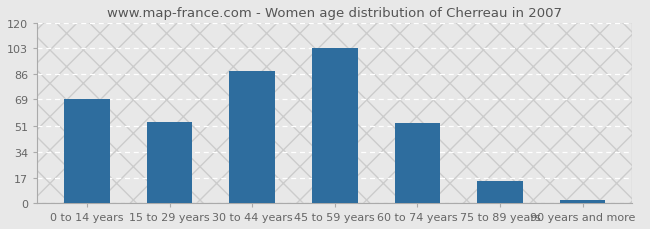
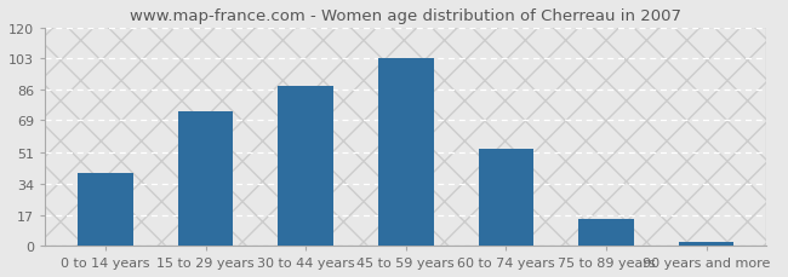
0 to 14 years: 69 -> 40
15 to 29 years: 54 -> 74
